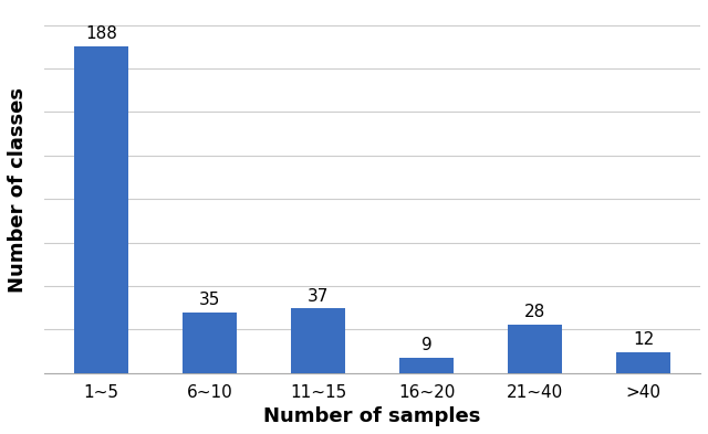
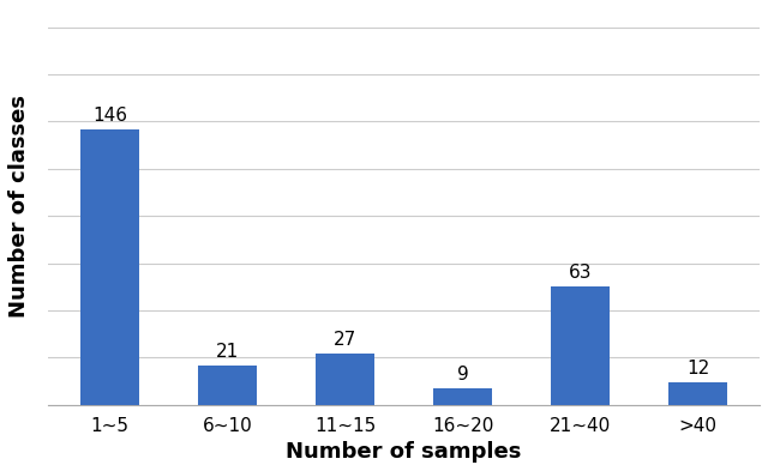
1~5: 188 -> 146
6~10: 35 -> 21
11~15: 37 -> 27
21~40: 28 -> 63
